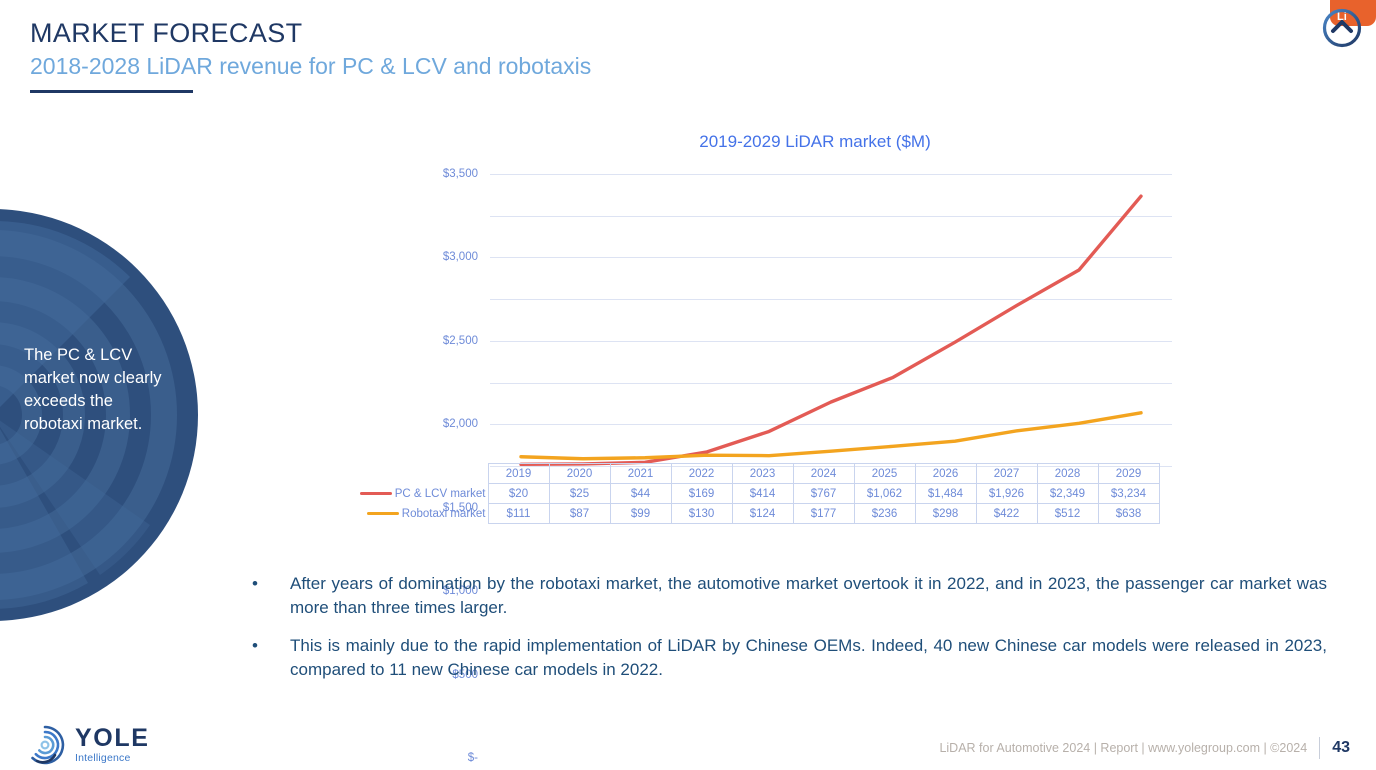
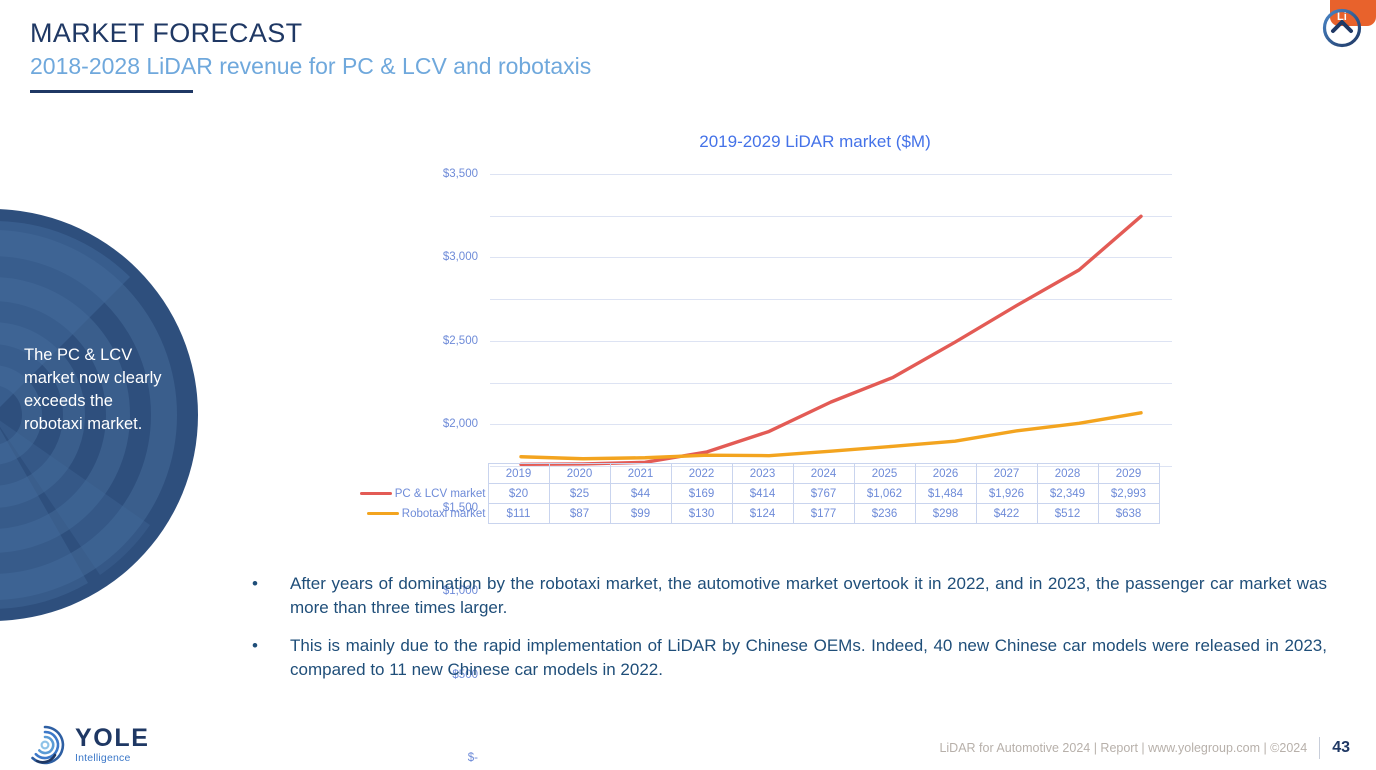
PC & LCV market/2029: $3,234 -> $2,993
